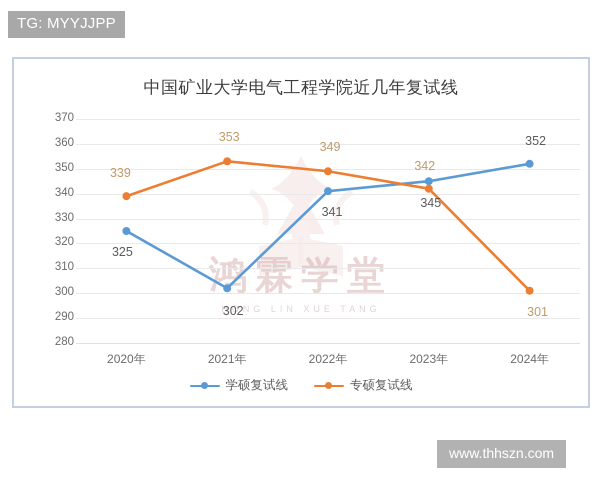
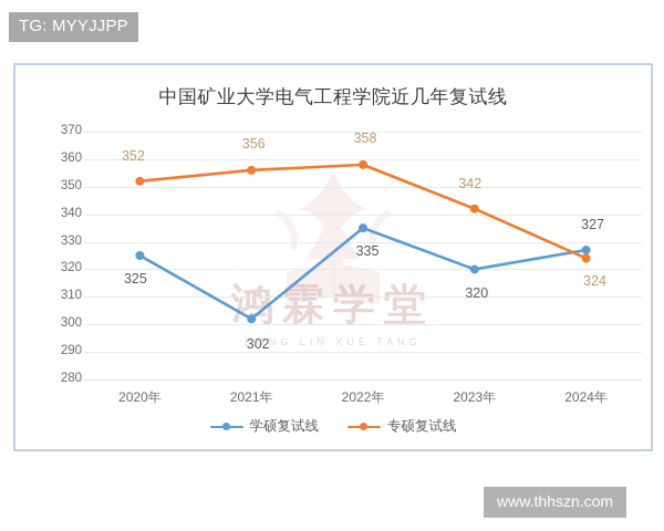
专硕复试线/2020年: 339 -> 352
专硕复试线/2021年: 353 -> 356
学硕复试线/2022年: 341 -> 335
专硕复试线/2022年: 349 -> 358
学硕复试线/2023年: 345 -> 320
学硕复试线/2024年: 352 -> 327
专硕复试线/2024年: 301 -> 324
